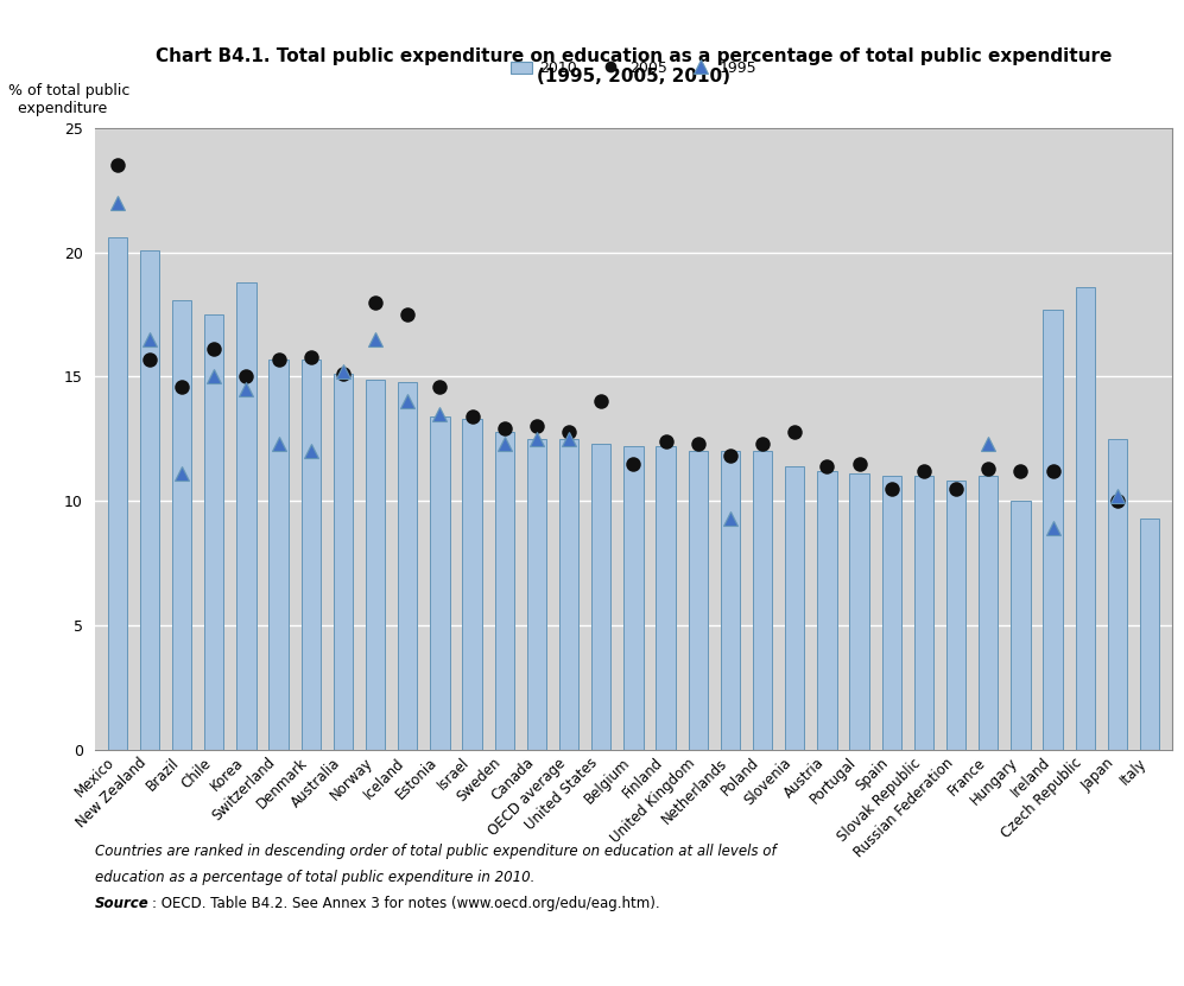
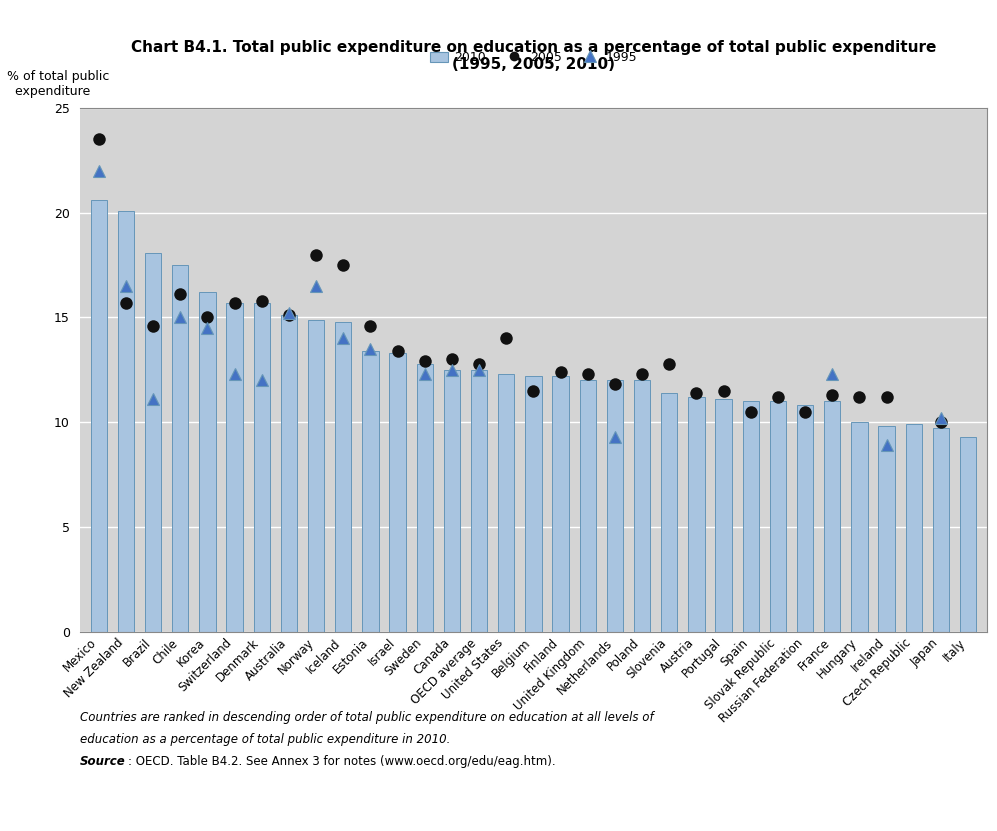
Korea: 18.8 -> 16.2
Ireland: 17.7 -> 9.8
Czech Republic: 18.6 -> 9.9
Japan: 12.5 -> 9.7
